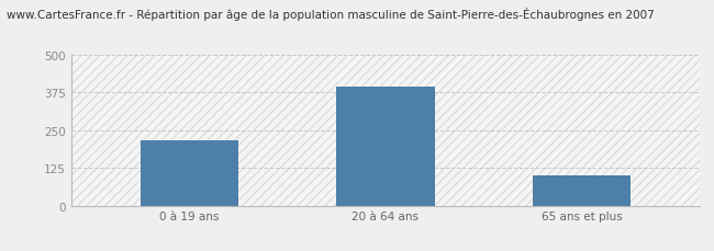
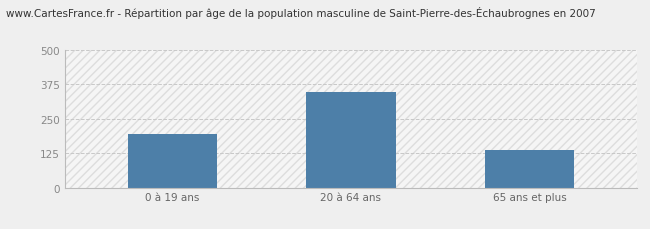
0 à 19 ans: 215 -> 195
20 à 64 ans: 395 -> 345
65 ans et plus: 100 -> 135
